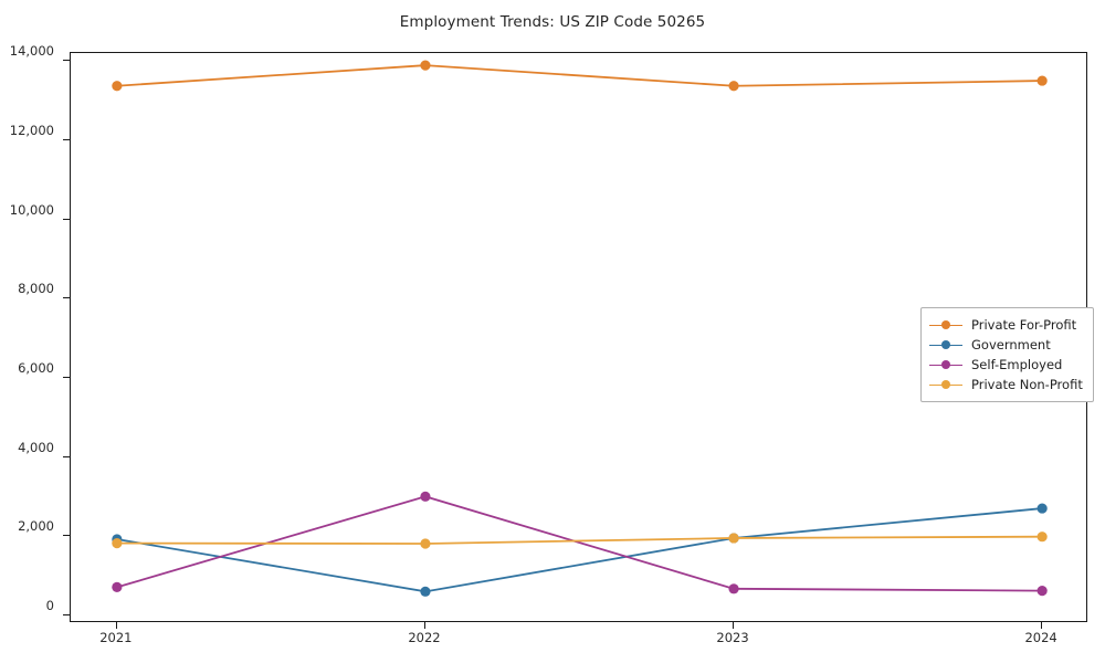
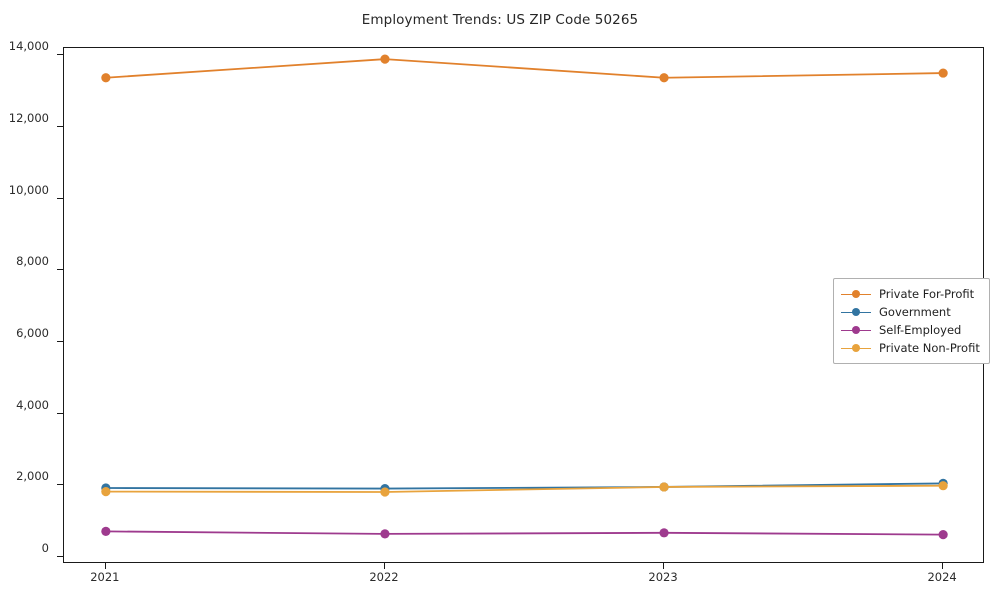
Government/2022: 600 -> 1900
Self-Employed/2022: 3000 -> 600
Government/2024: 2700 -> 2000
